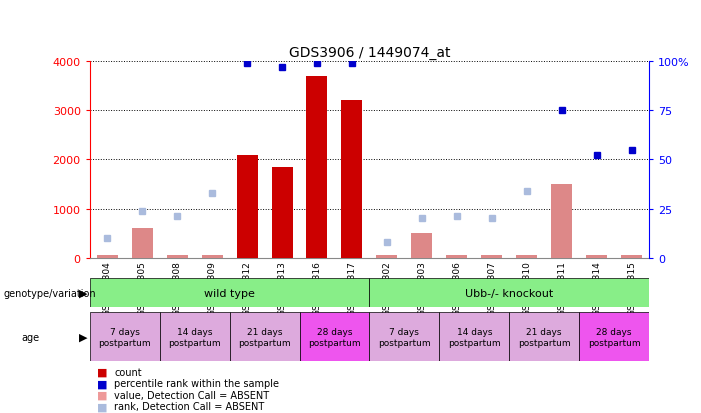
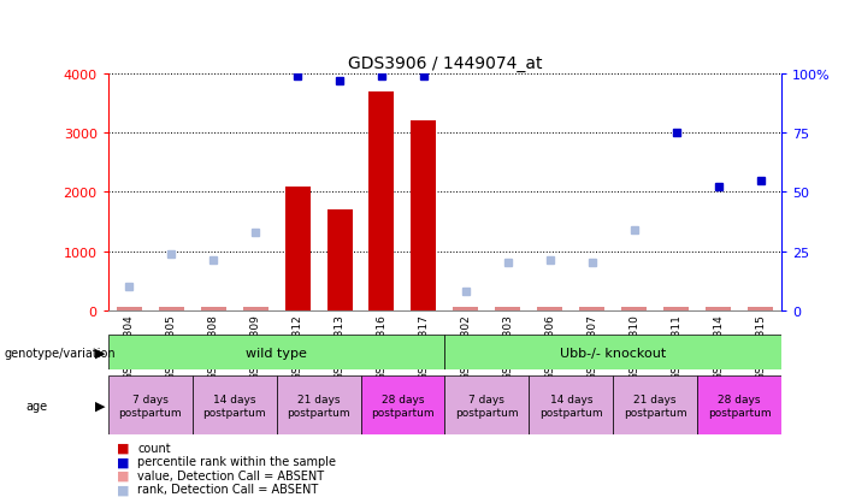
GSM682305: 600 -> 50
GSM682313: 1850 -> 1700
GSM682303: 500 -> 50
GSM682311: 1500 -> 50
